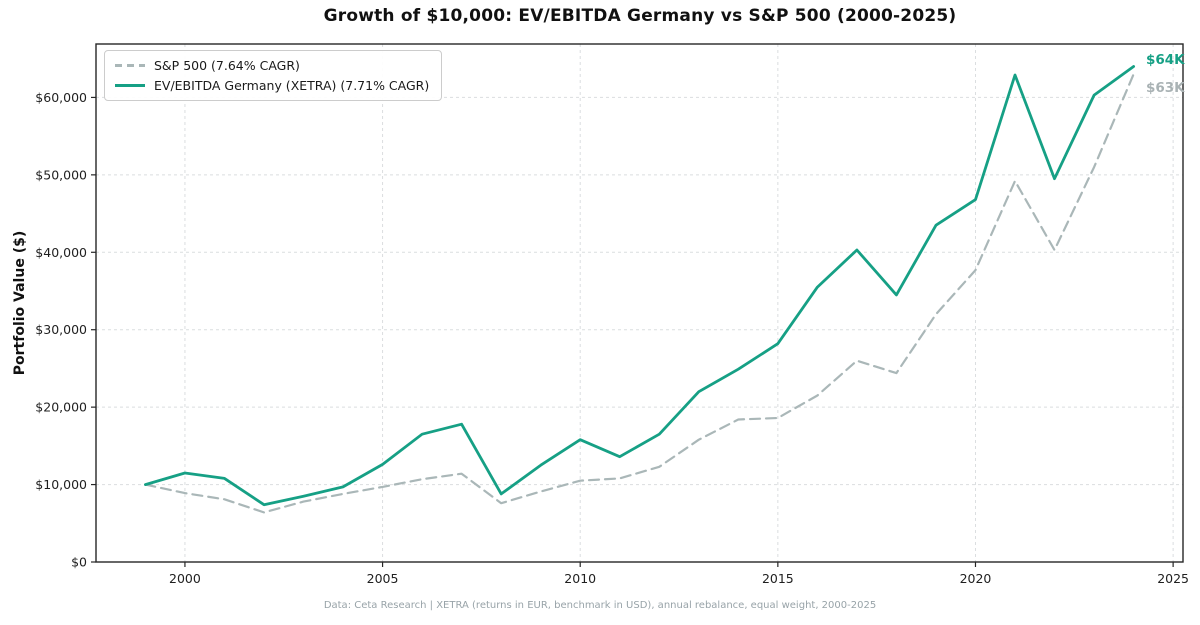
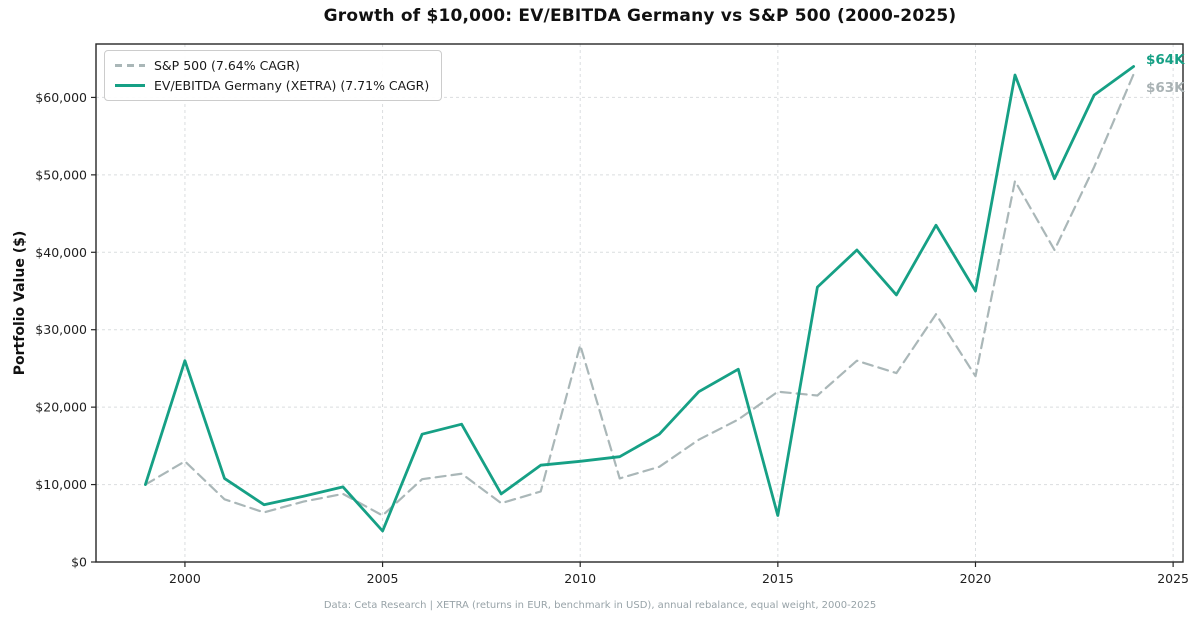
S&P 500 (7.64% CAGR)/2000: $9000 -> $13000
EV/EBITDA Germany (XETRA) (7.71% CAGR)/2000: $12000 -> $26000
S&P 500 (7.64% CAGR)/2005: $10000 -> $6000
EV/EBITDA Germany (XETRA) (7.71% CAGR)/2005: $13000 -> $4000
S&P 500 (7.64% CAGR)/2010: $10000 -> $28000
EV/EBITDA Germany (XETRA) (7.71% CAGR)/2010: $16000 -> $13000
S&P 500 (7.64% CAGR)/2015: $19000 -> $22000
EV/EBITDA Germany (XETRA) (7.71% CAGR)/2015: $28000 -> $6000
S&P 500 (7.64% CAGR)/2020: $38000 -> $24000
EV/EBITDA Germany (XETRA) (7.71% CAGR)/2020: $47000 -> $35000
